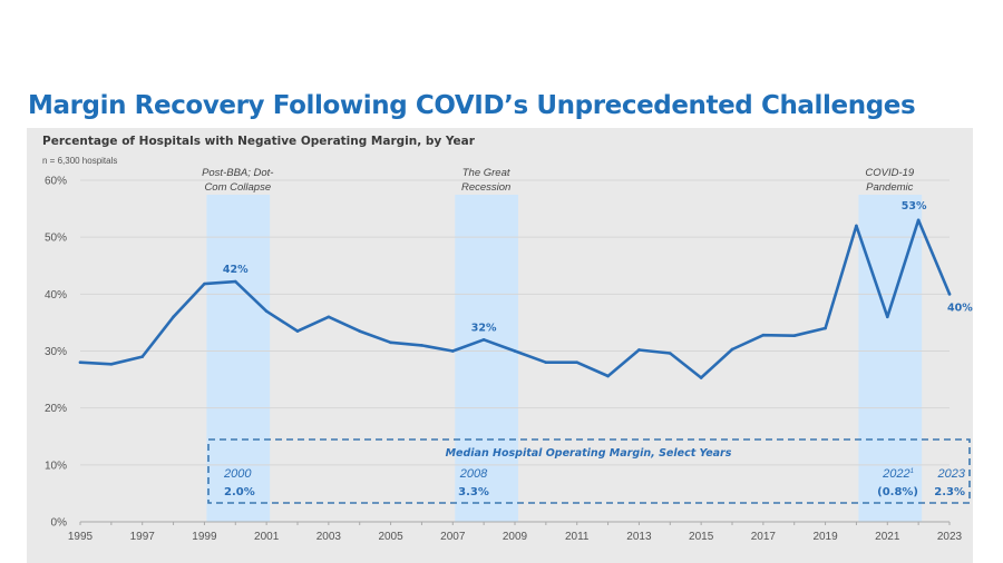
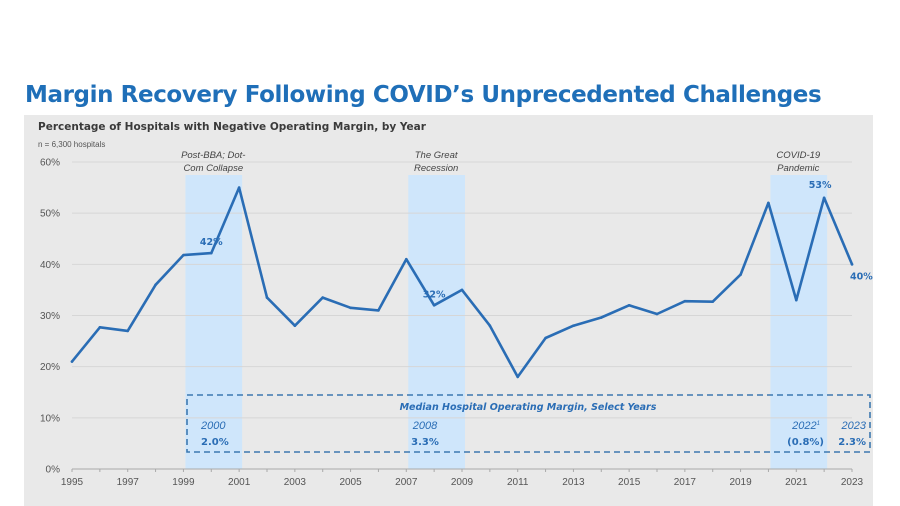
1995: 28% -> 21%
1997: 29% -> 27%
2001: 37% -> 55%
2003: 36% -> 28%
2007: 30% -> 41%
2009: 30% -> 35%
2011: 28% -> 18%
2013: 30% -> 28%
2015: 25% -> 32%
2019: 34% -> 38%
2021: 36% -> 33%
